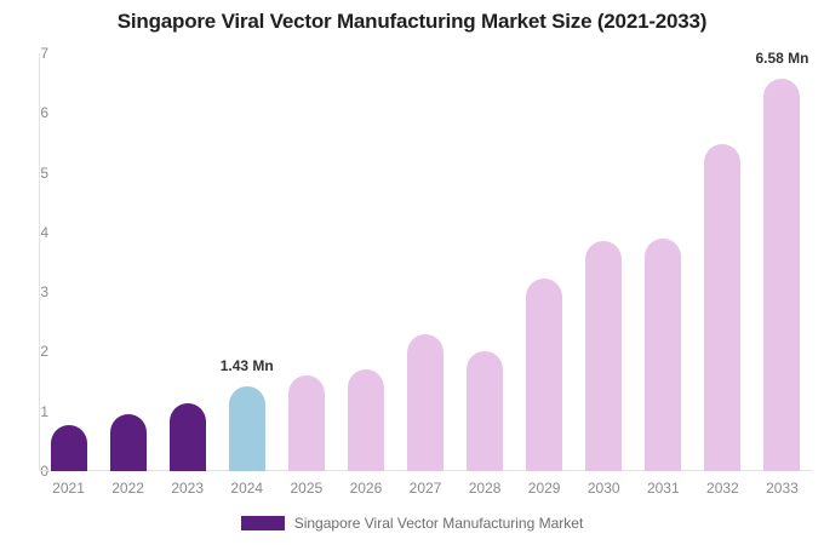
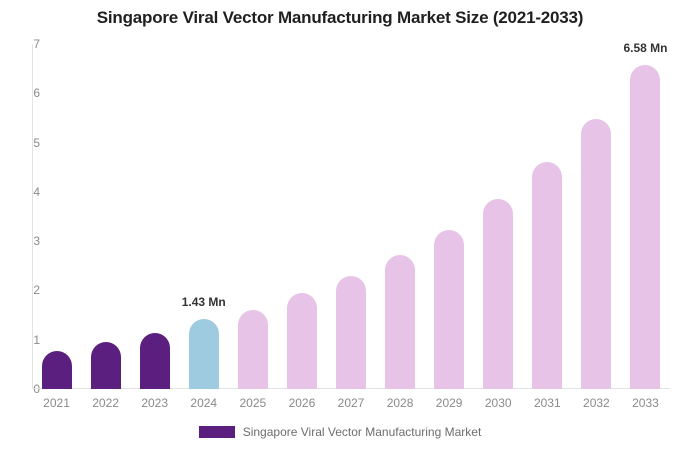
2026: 1.7 -> 1.9
2028: 2.0 -> 2.7
2031: 3.9 -> 4.6
